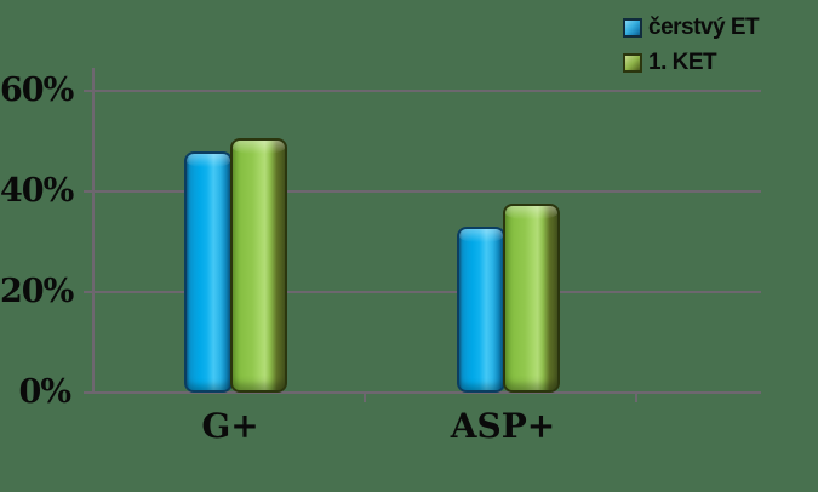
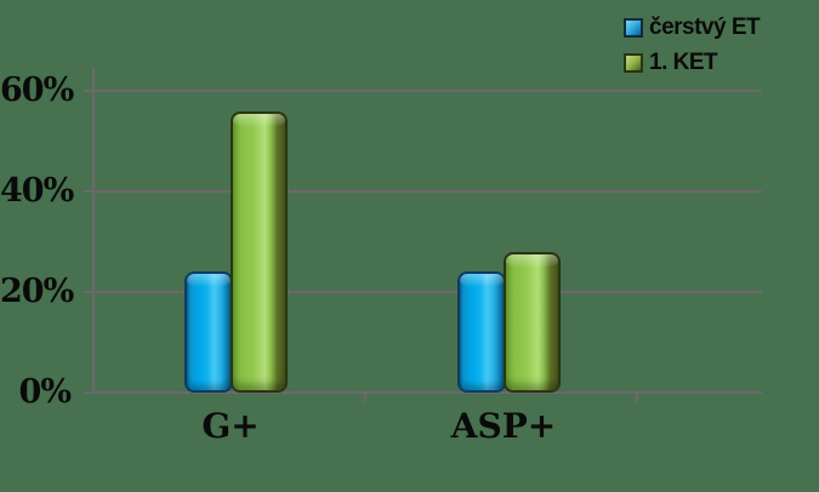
čerstvý ET/G+: 48% -> 24%
1. KET/G+: 50% -> 56%
čerstvý ET/ASP+: 33% -> 24%
1. KET/ASP+: 38% -> 28%
